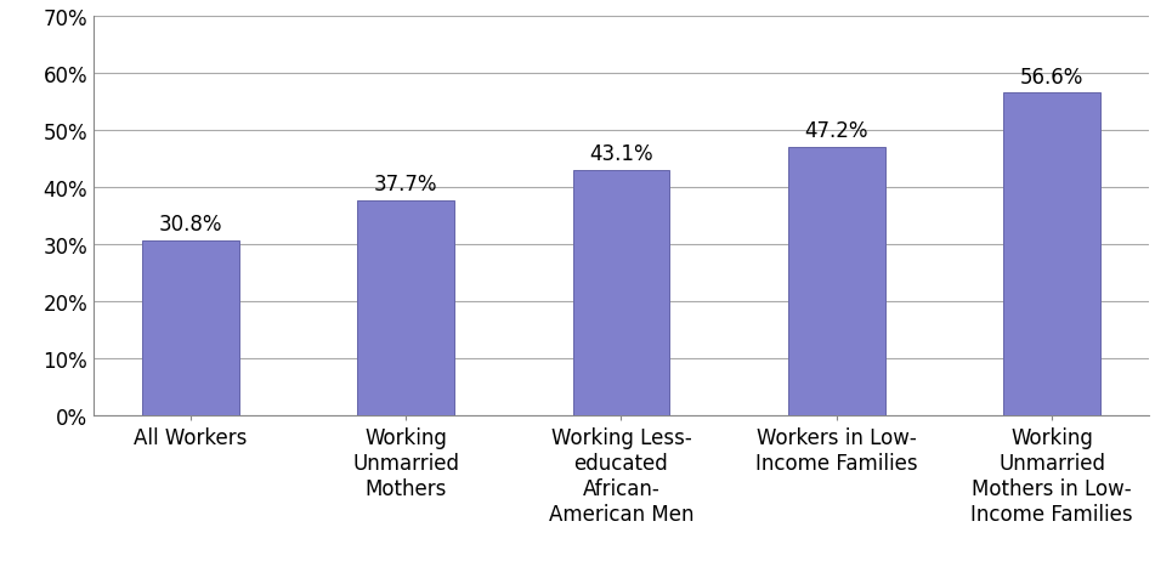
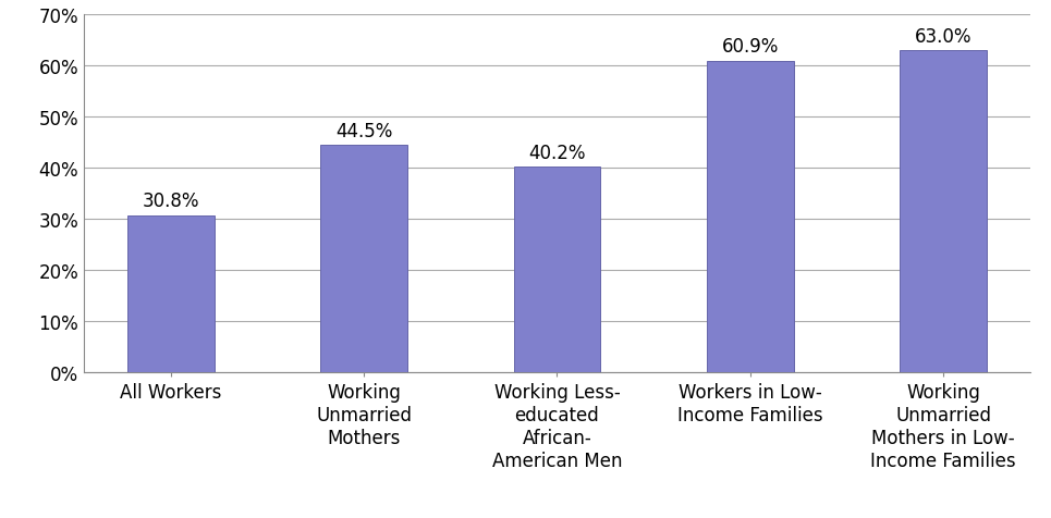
Working Unmarried Mothers: 37.7% -> 44.5%
Working Less- educated African- American Men: 43.1% -> 40.2%
Workers in Low- Income Families: 47.2% -> 60.9%
Working Unmarried Mothers in Low- Income Families: 56.6% -> 63.0%
